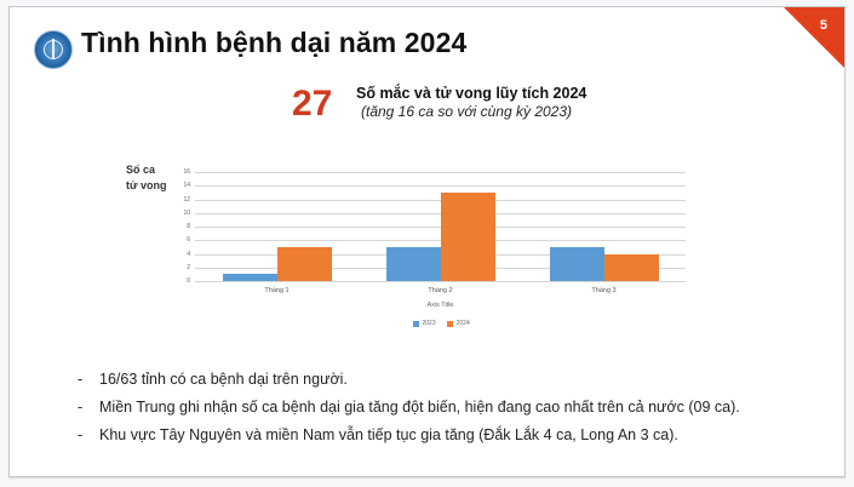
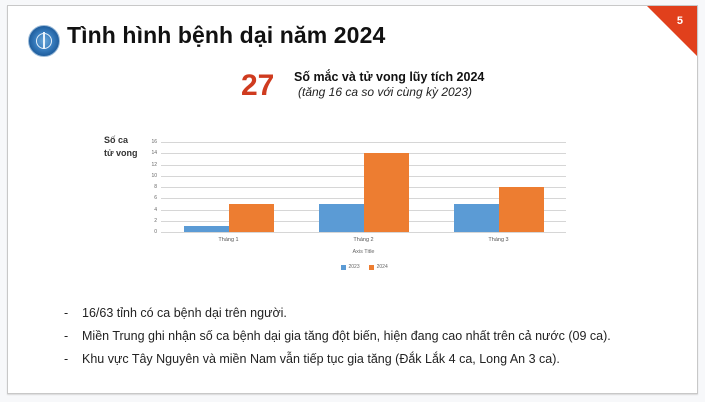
2024/Tháng 2: 13 -> 14
2024/Tháng 3: 4 -> 8
